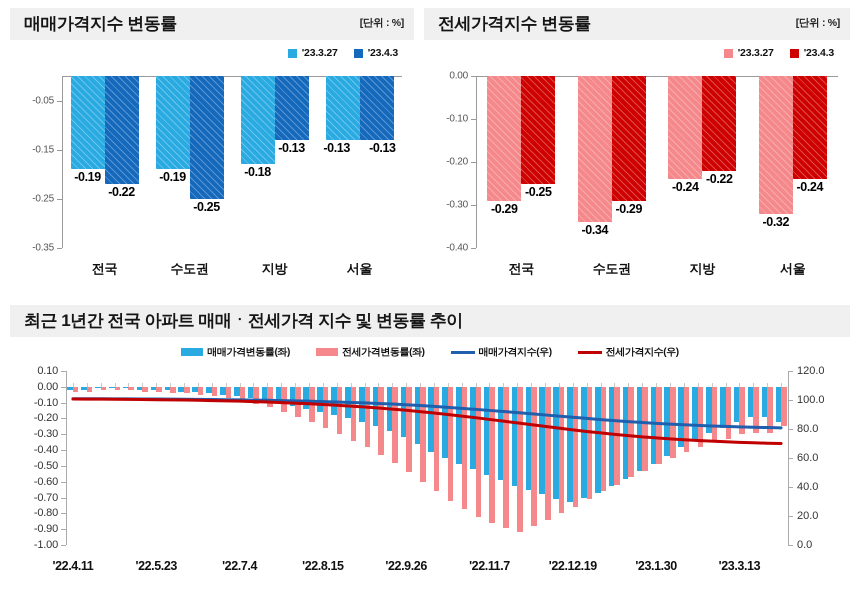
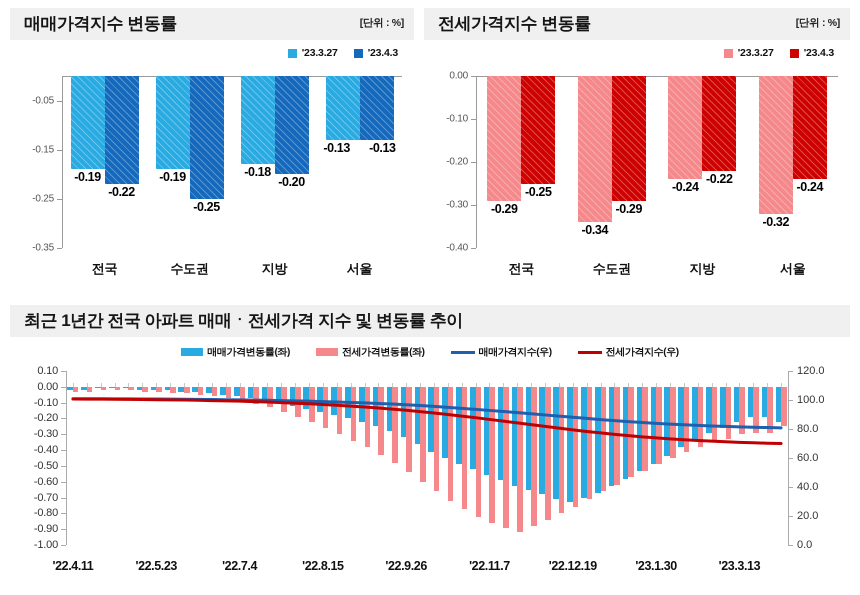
매매가격지수 변동률/'23.4.3/지방: -0.13 -> -0.20
